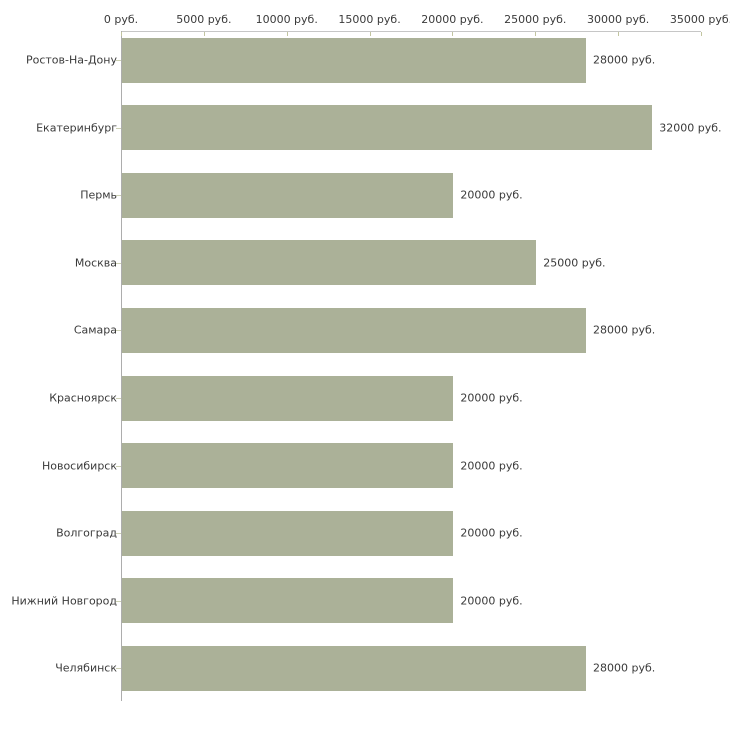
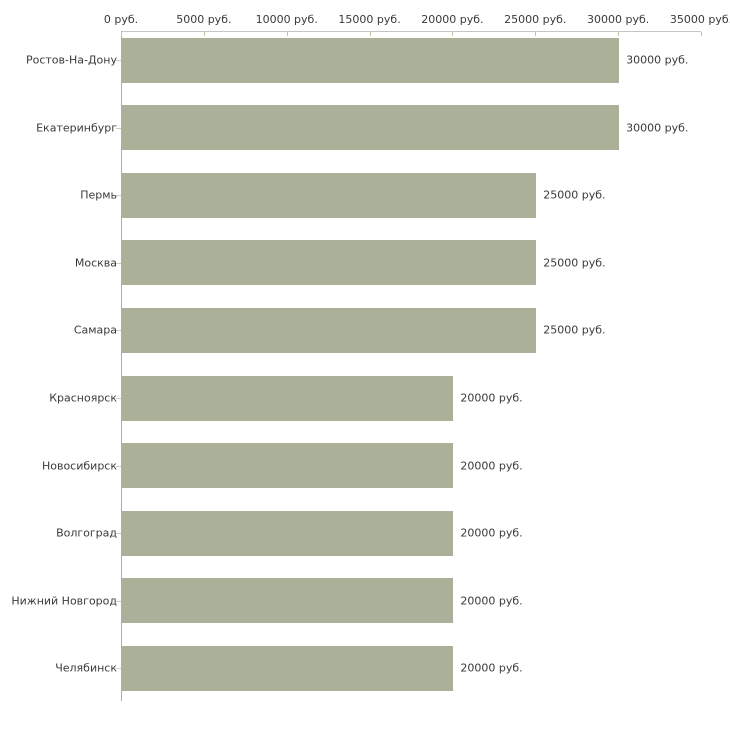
Ростов-На-Дону: 28000 -> 30000
Екатеринбург: 32000 -> 30000
Пермь: 20000 -> 25000
Самара: 28000 -> 25000
Челябинск: 28000 -> 20000
